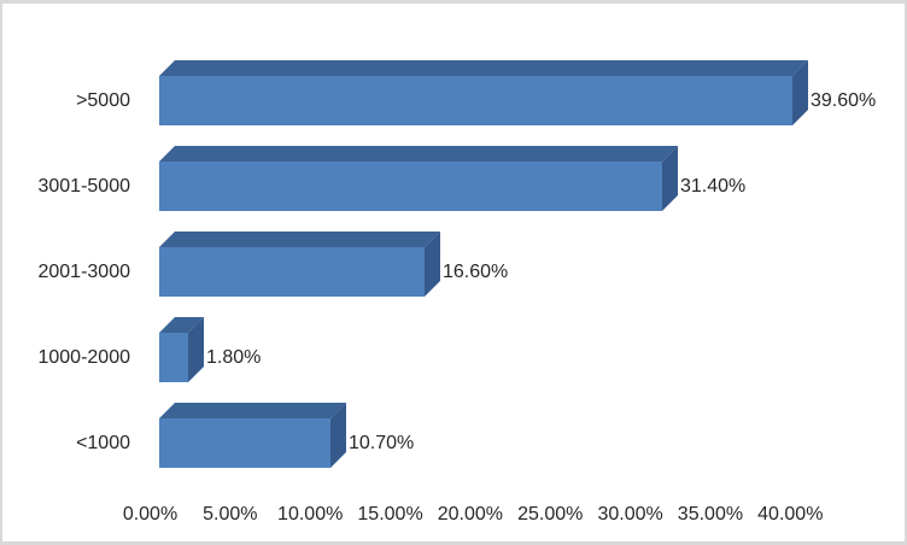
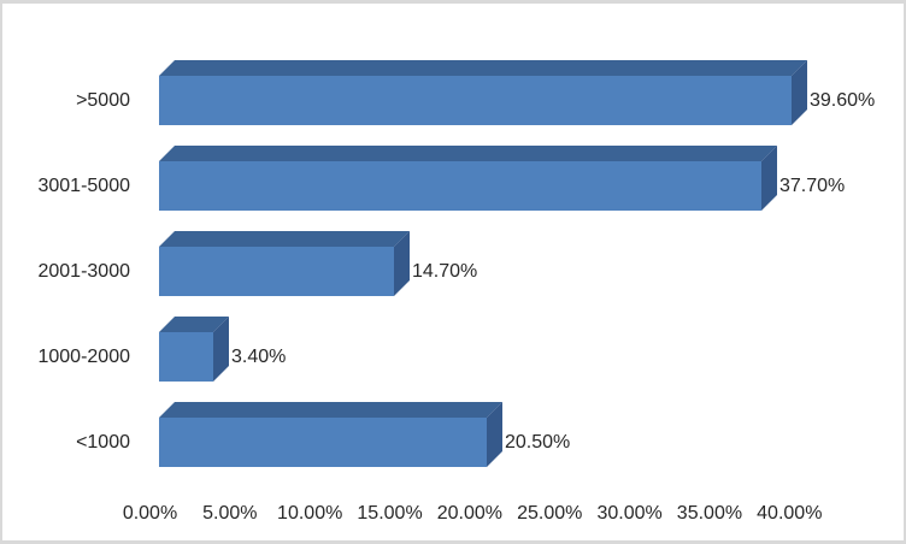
3001-5000: 31.40% -> 37.70%
2001-3000: 16.60% -> 14.70%
1000-2000: 1.80% -> 3.40%
<1000: 10.70% -> 20.50%
